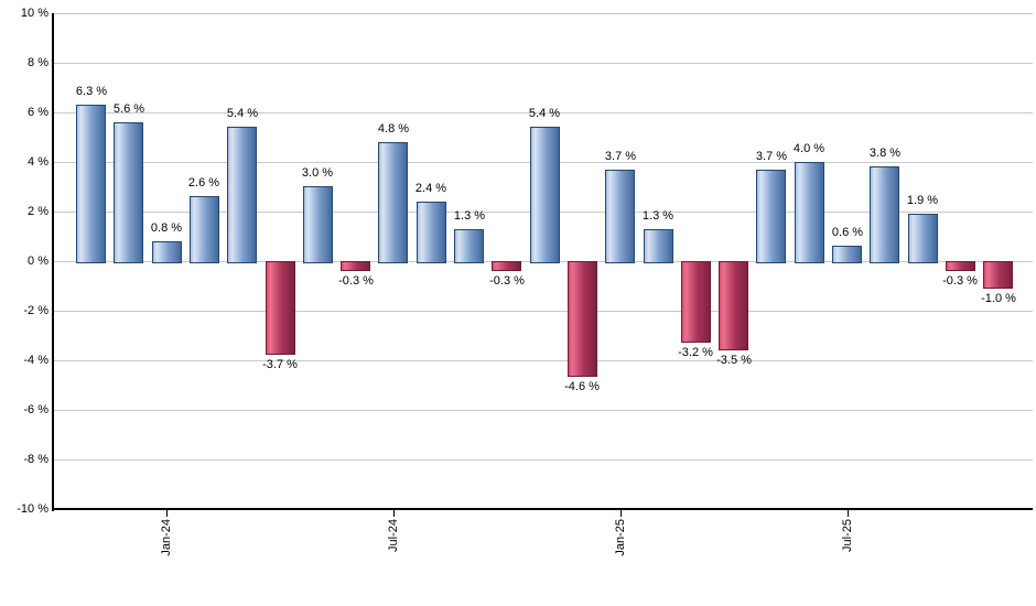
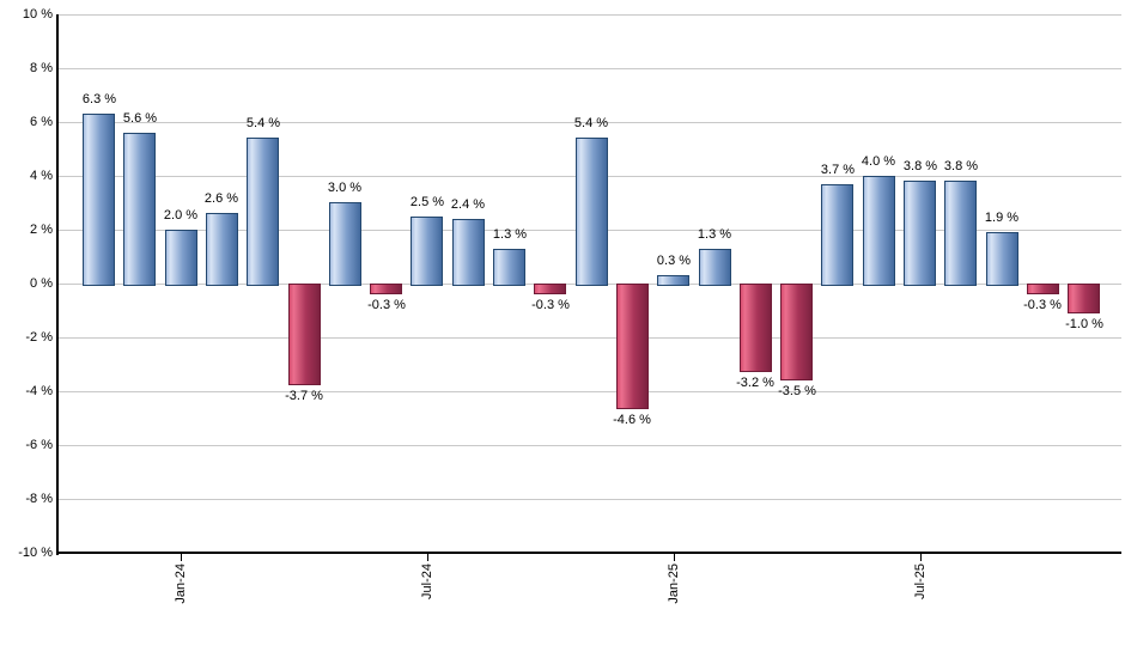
Jan-24: 0.8 -> 2.0
Jul-24: 4.8 -> 2.5
Jan-25: 3.7 -> 0.3
Jul-25: 0.6 -> 3.8
